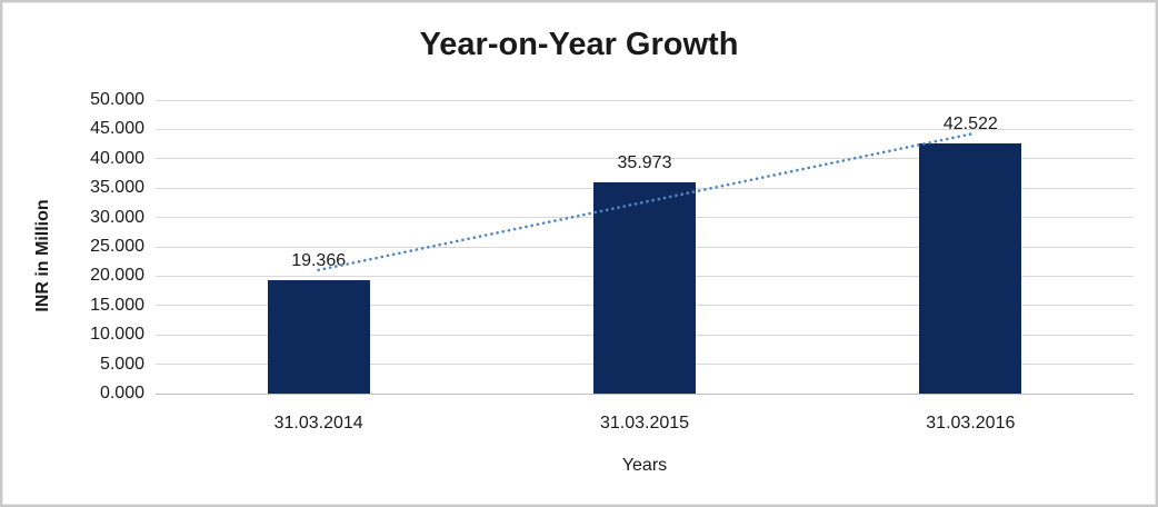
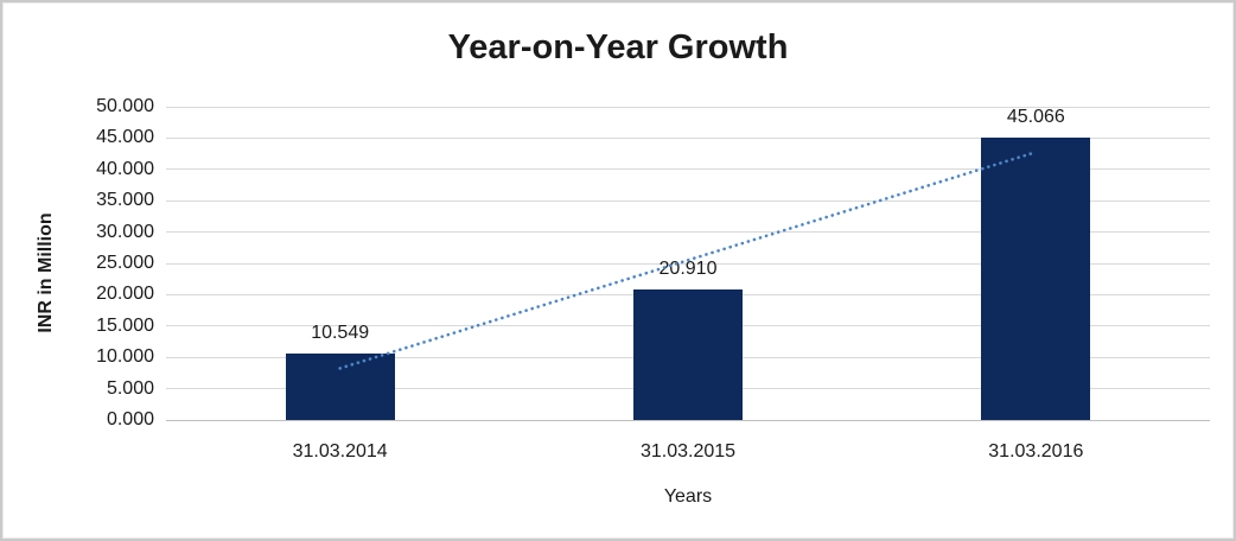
31.03.2014: 19.366 -> 10.549
31.03.2015: 35.973 -> 20.910
31.03.2016: 42.522 -> 45.066
